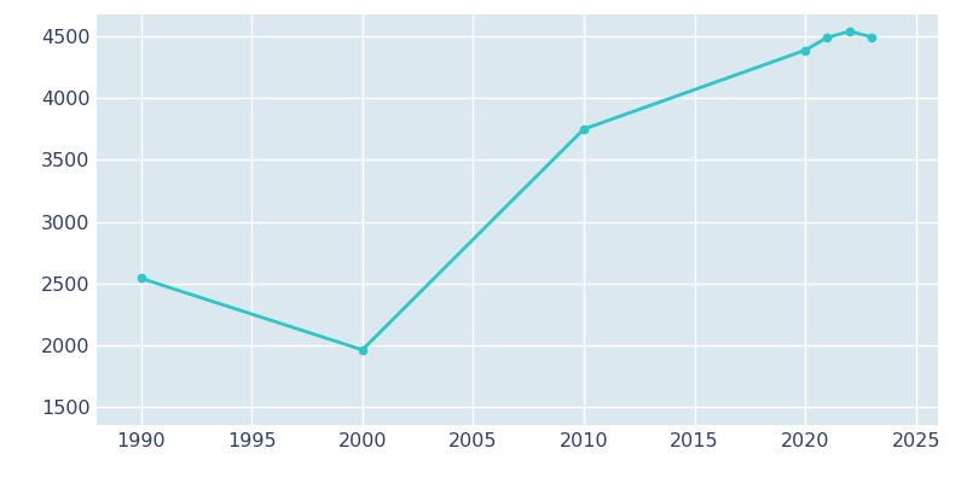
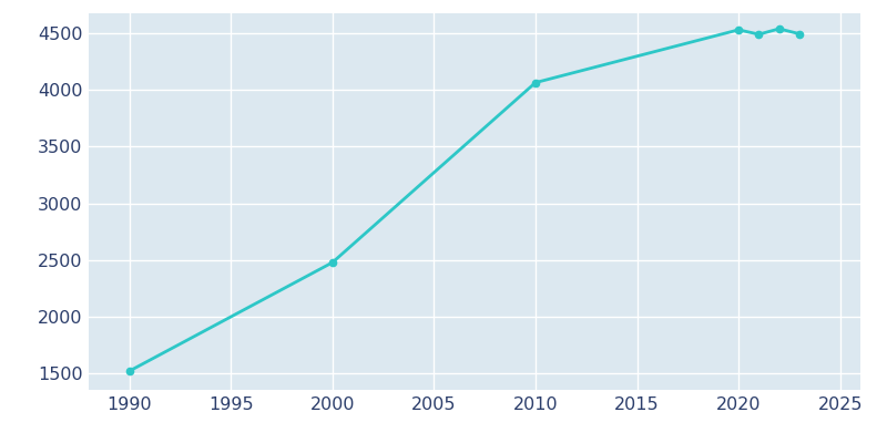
1990: 2540 -> 1520
2000: 1960 -> 2480
2010: 3750 -> 4070
2020: 4390 -> 4530
